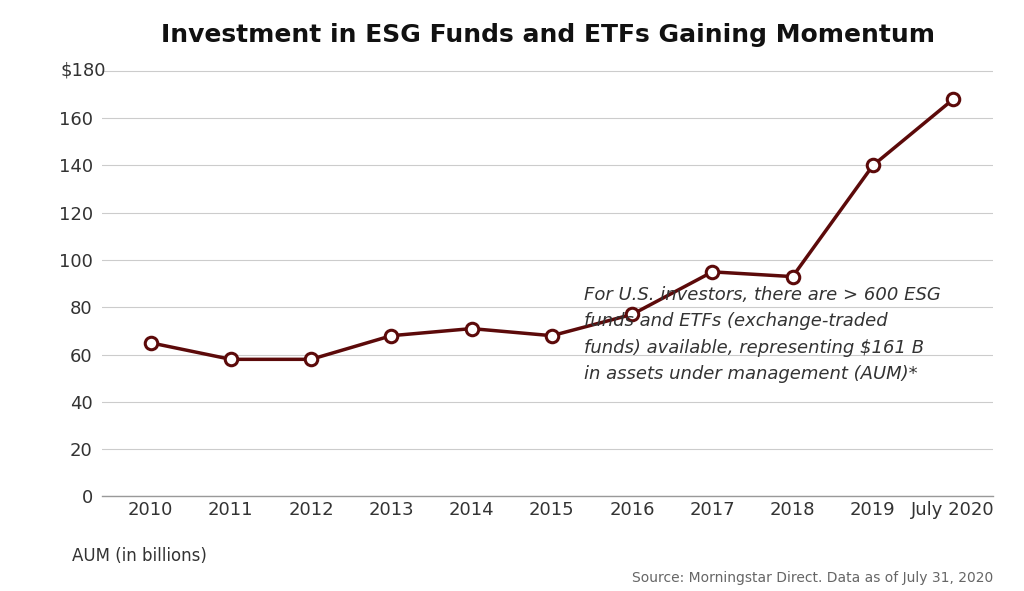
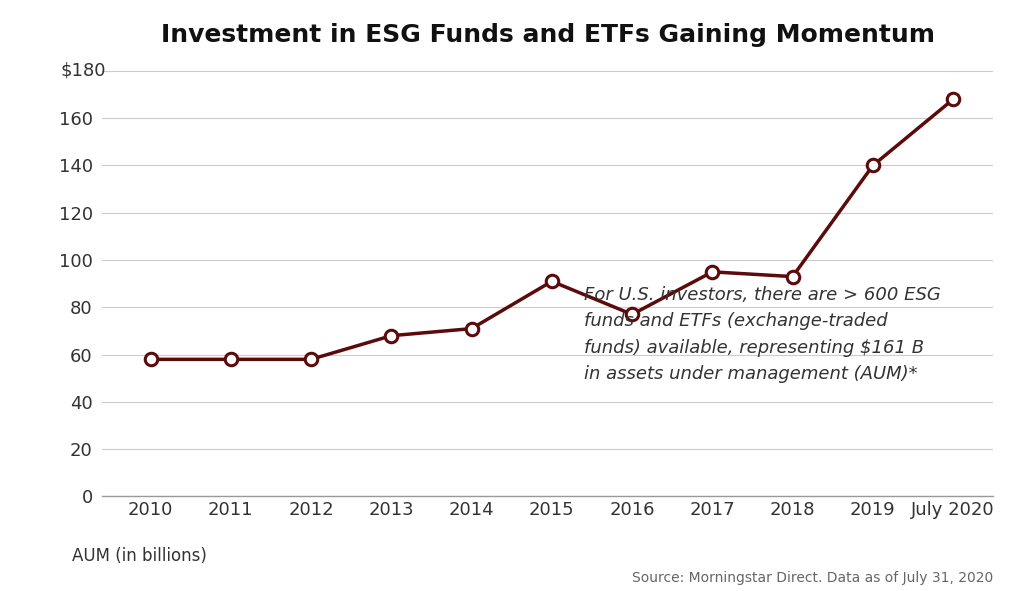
2010: 65 -> 58
2015: 68 -> 91
